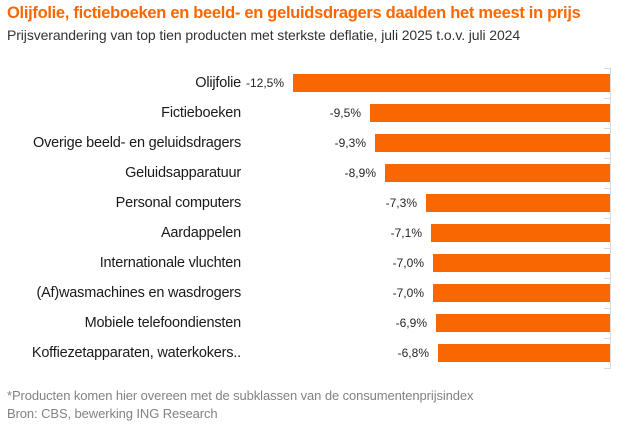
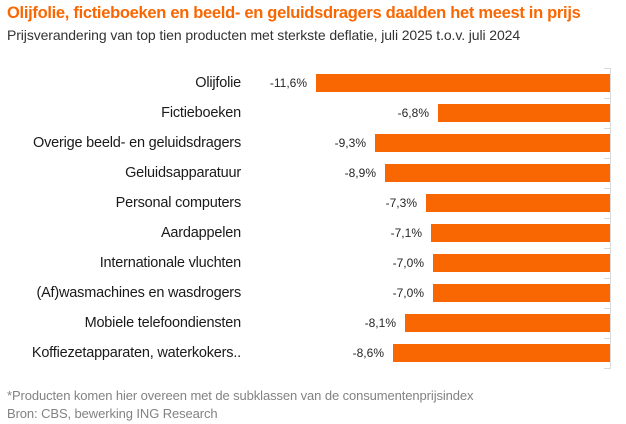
Olijfolie: -12,5% -> -11,6%
Fictieboeken: -9,5% -> -6,8%
Mobiele telefoondiensten: -6,9% -> -8,1%
Koffiezetapparaten, waterkokers..: -6,8% -> -8,6%
